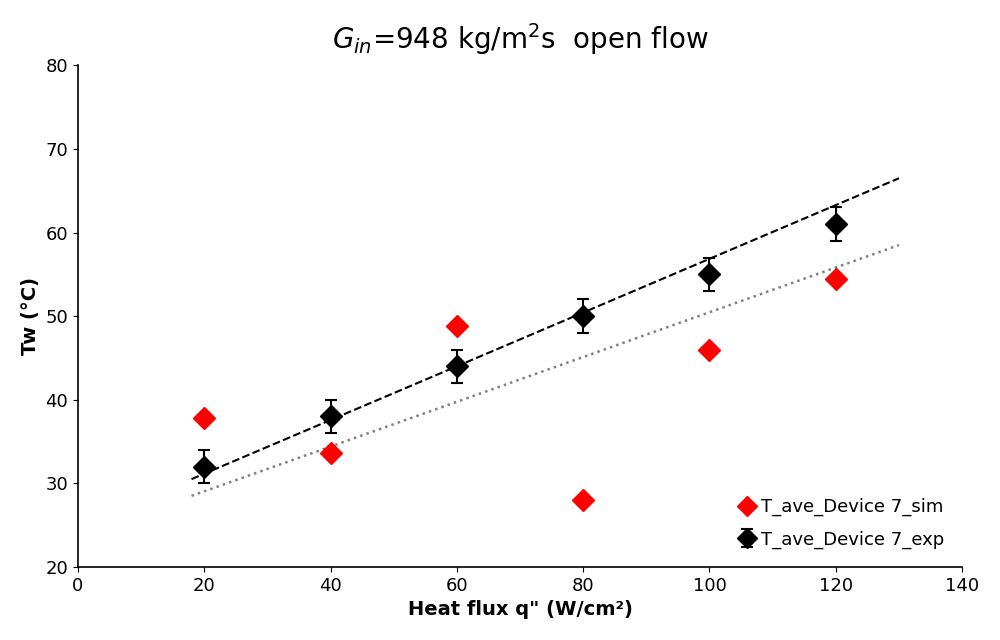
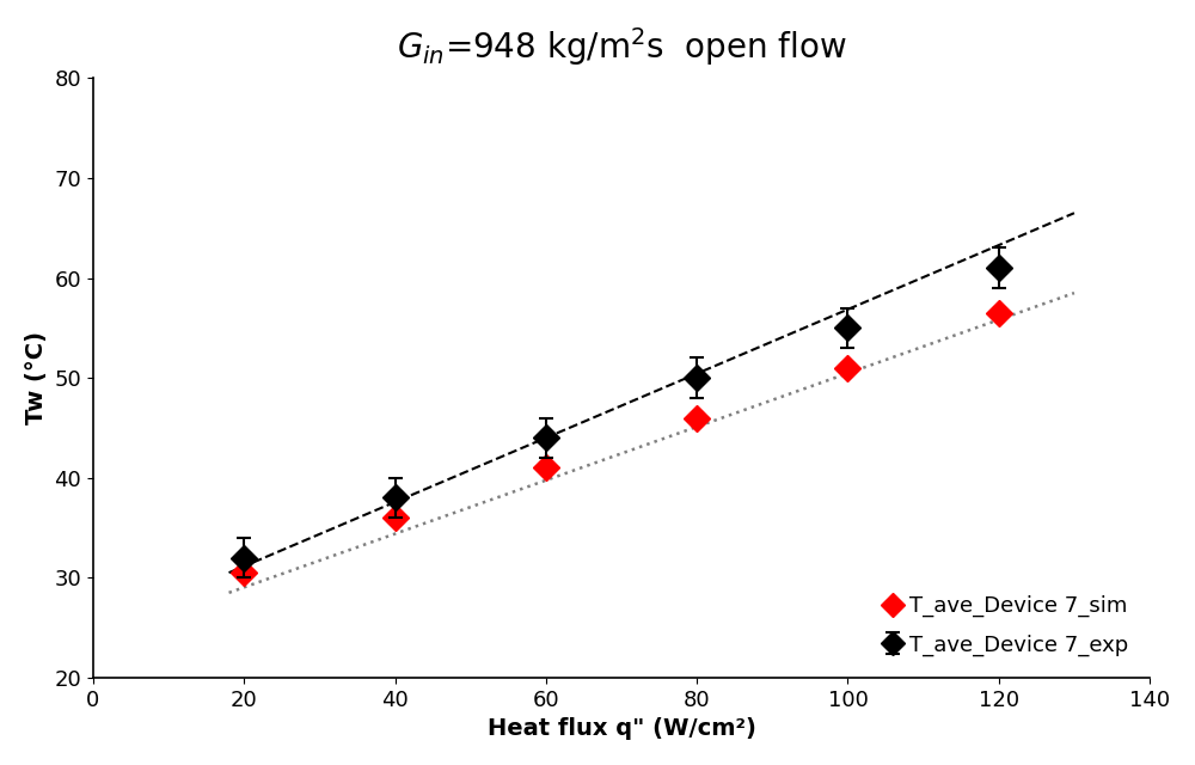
T_ave_Device 7_sim/20: 37.8 -> 30.5
T_ave_Device 7_sim/40: 33.6 -> 36.0
T_ave_Device 7_sim/60: 48.8 -> 41.0
T_ave_Device 7_sim/80: 28.0 -> 46.0
T_ave_Device 7_sim/100: 46.0 -> 51.0
T_ave_Device 7_sim/120: 54.4 -> 56.5
